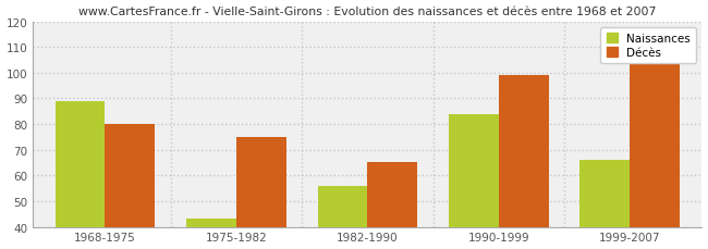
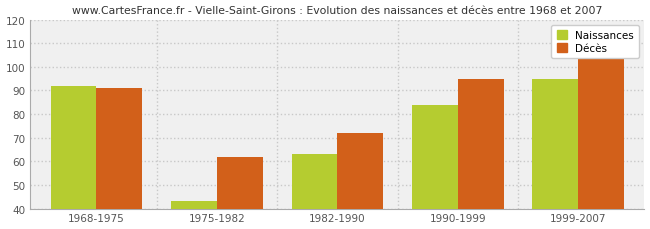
Naissances/1968-1975: 89 -> 92
Décès/1968-1975: 80 -> 91
Décès/1975-1982: 75 -> 62
Naissances/1982-1990: 56 -> 63
Décès/1982-1990: 65 -> 72
Décès/1990-1999: 99 -> 95
Naissances/1999-2007: 66 -> 95
